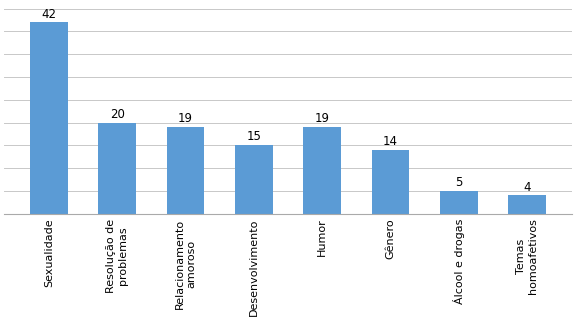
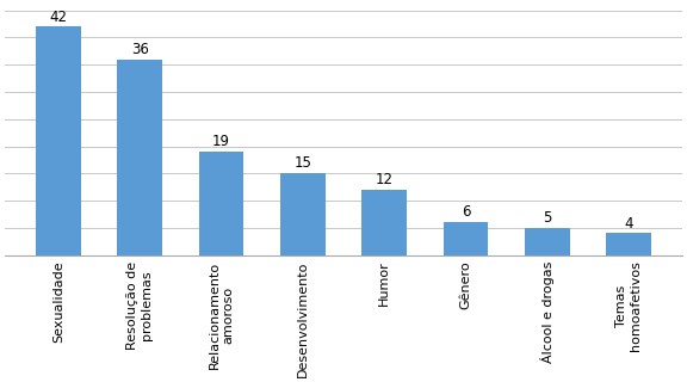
Resolução de problemas: 20 -> 36
Humor: 19 -> 12
Gênero: 14 -> 6
